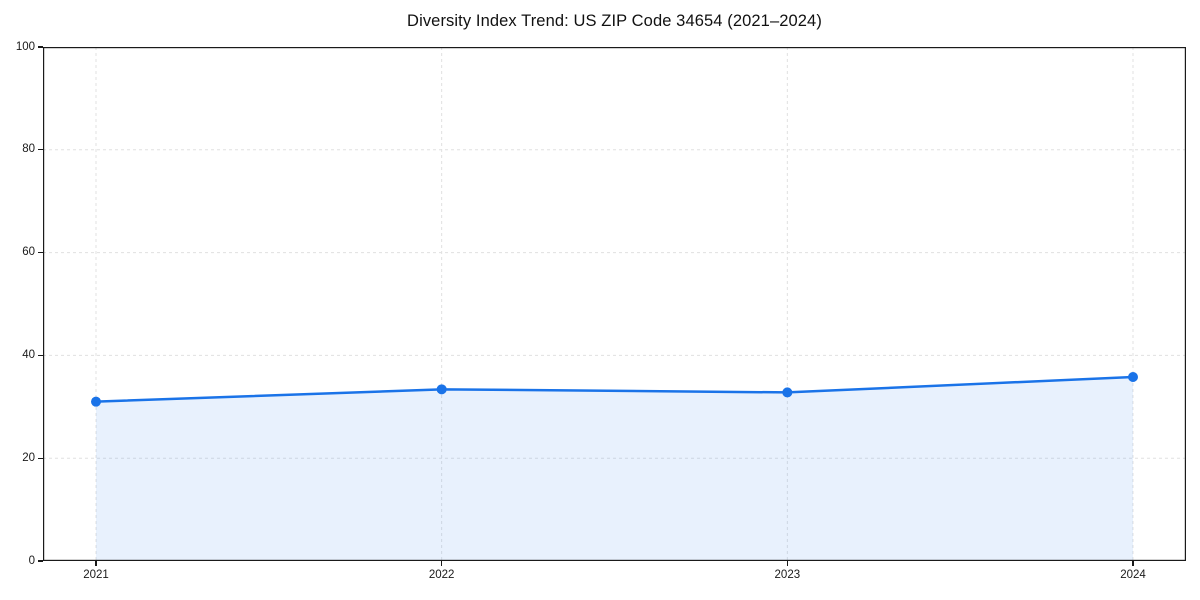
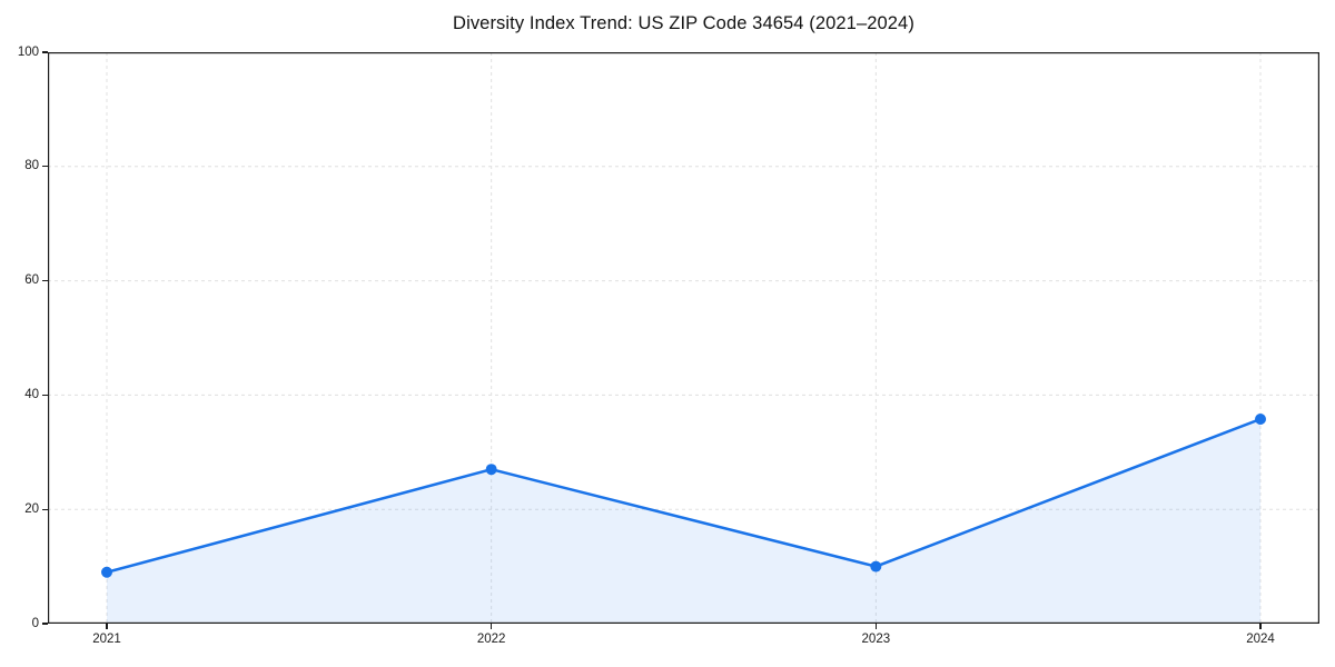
2021: 31 -> 9
2022: 33 -> 27
2023: 33 -> 10
